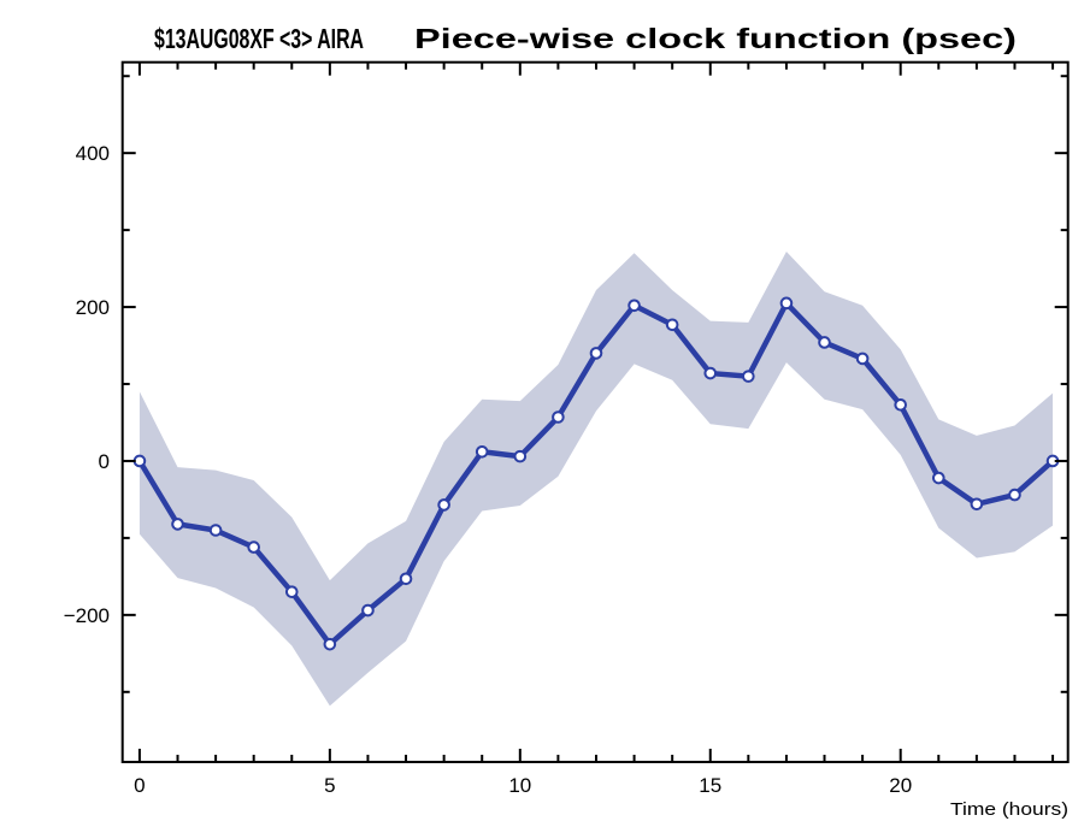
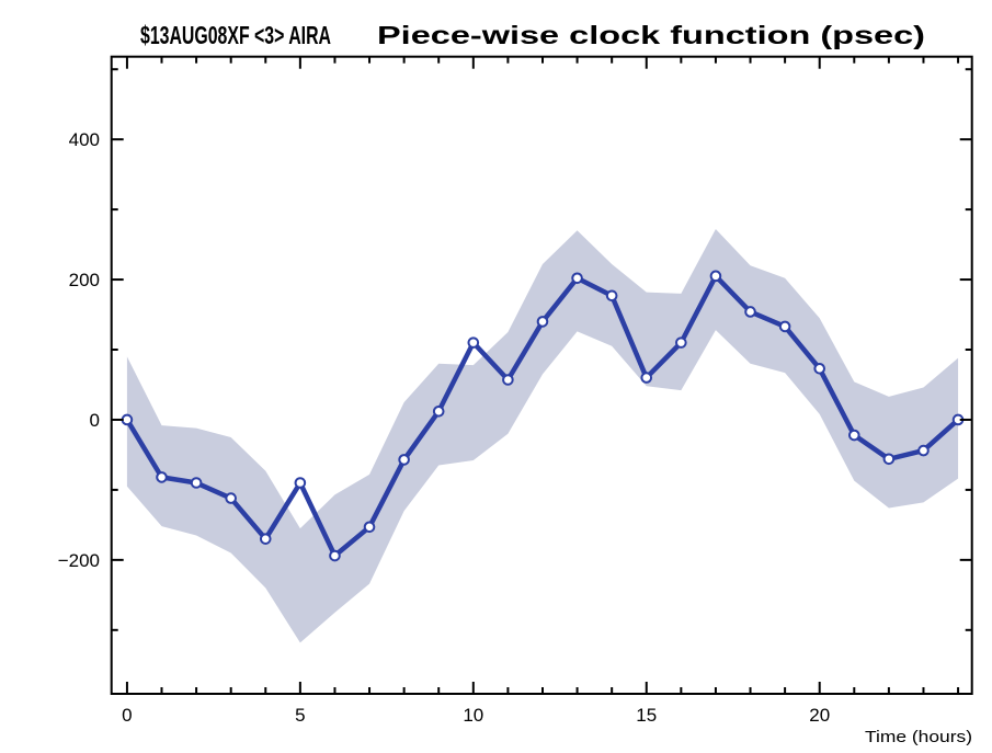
5: -240 -> -90
10: 10 -> 110
15: 110 -> 60
